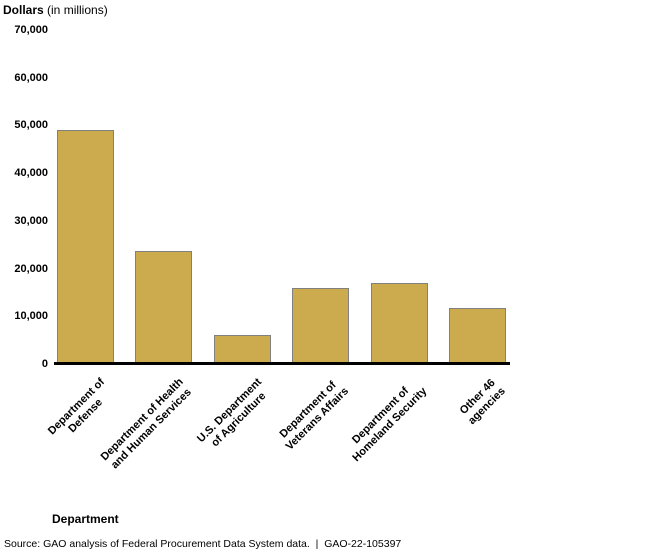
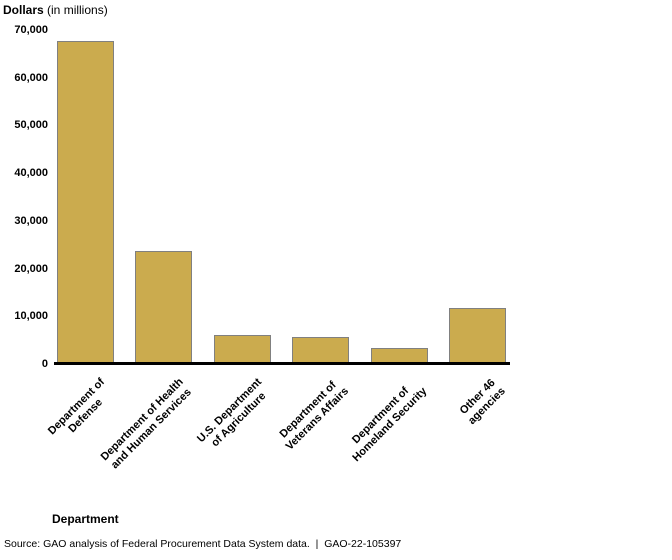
Department of Defense: 49000 -> 68000
Department of Veterans Affairs: 16000 -> 6000
Department of Homeland Security: 17000 -> 3000
